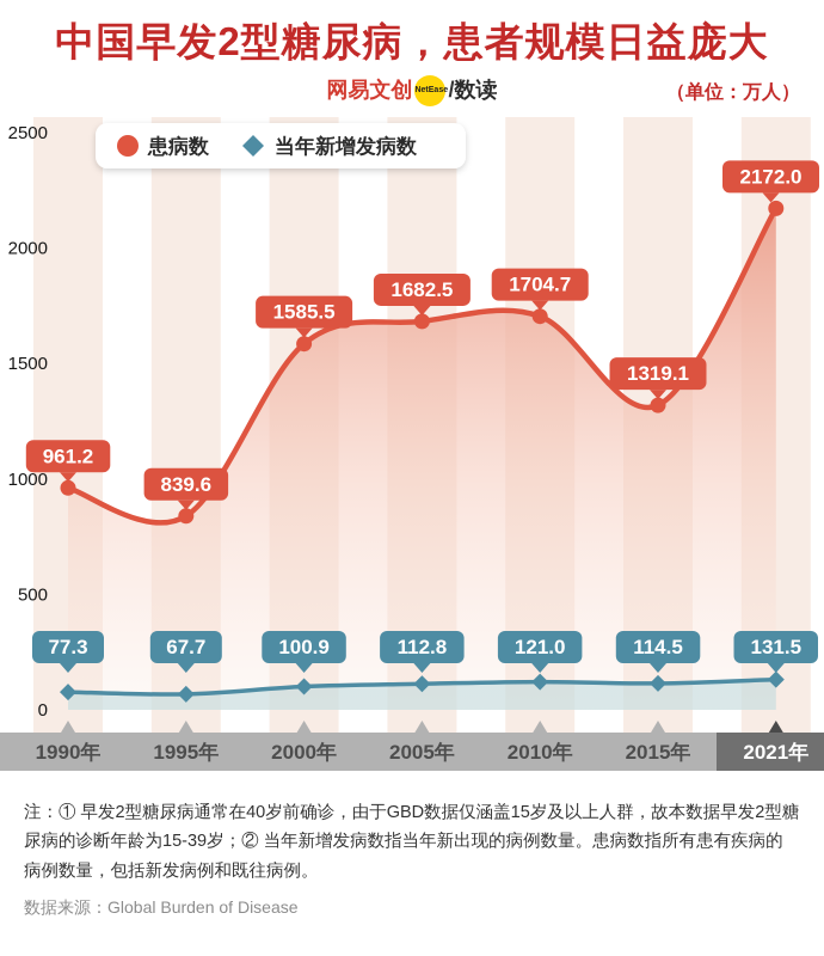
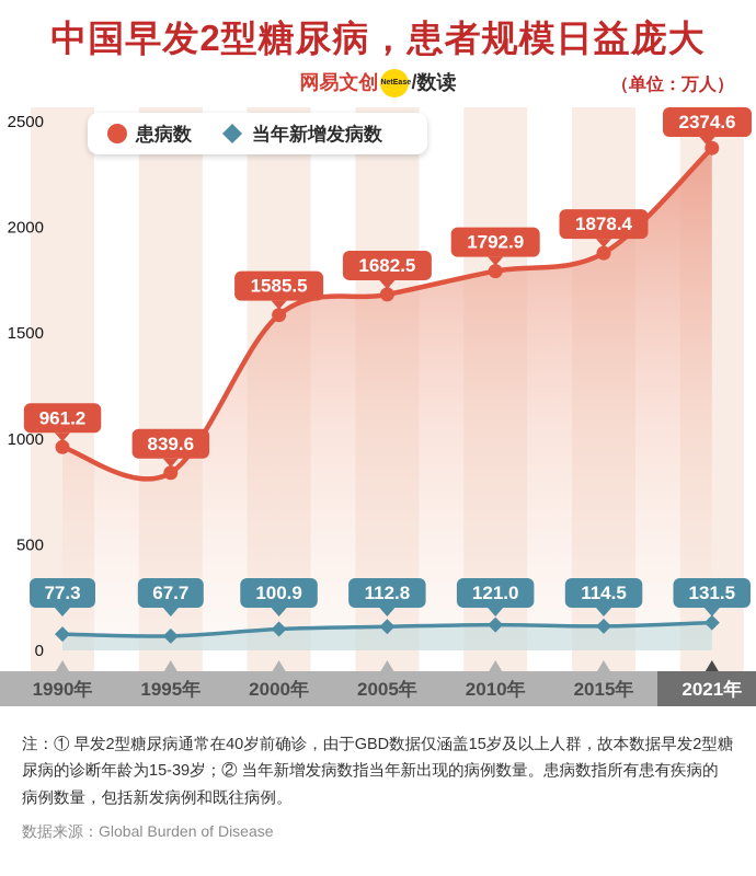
患病数/2010年: 1704.7 -> 1792.9
患病数/2015年: 1319.1 -> 1878.4
患病数/2021年: 2172.0 -> 2374.6
